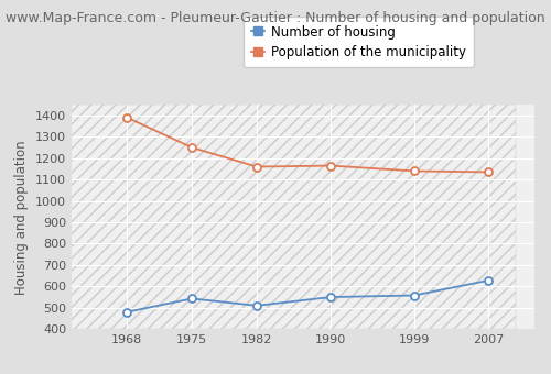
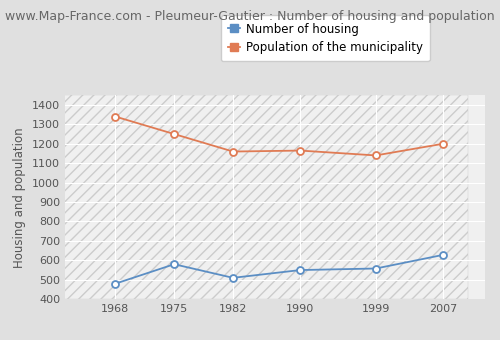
Population of the municipality/1968: 1390 -> 1340
Number of housing/1975: 540 -> 580
Population of the municipality/2007: 1140 -> 1200
